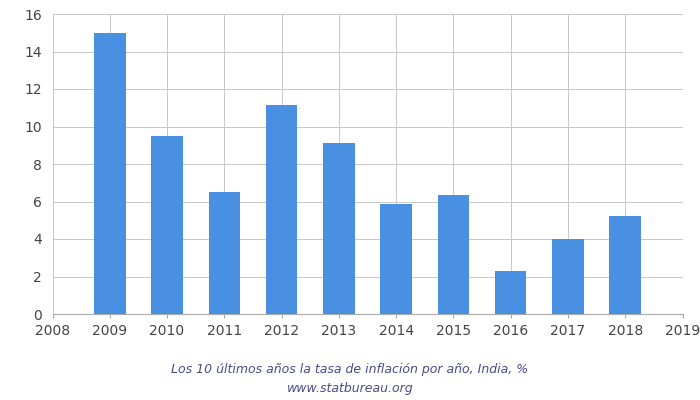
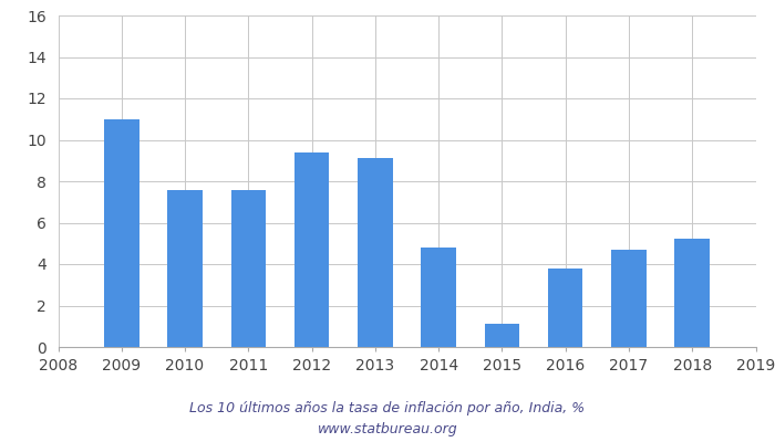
2009: 15.0 -> 11.0
2010: 9.5 -> 7.6
2011: 6.5 -> 7.6
2012: 11.2 -> 9.4
2014: 5.8 -> 4.8
2015: 6.4 -> 1.1
2016: 2.3 -> 3.8
2017: 4.0 -> 4.7
